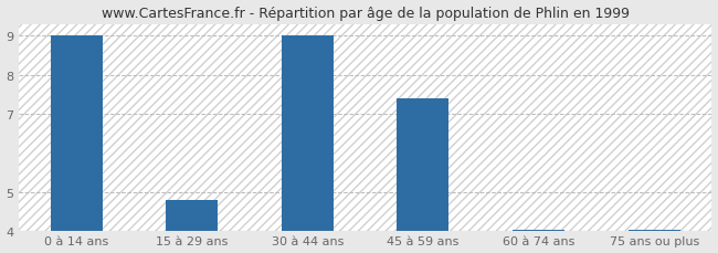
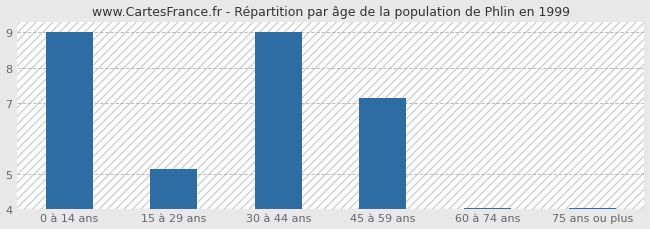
15 à 29 ans: 4.80 -> 5.15
45 à 59 ans: 7.40 -> 7.15
